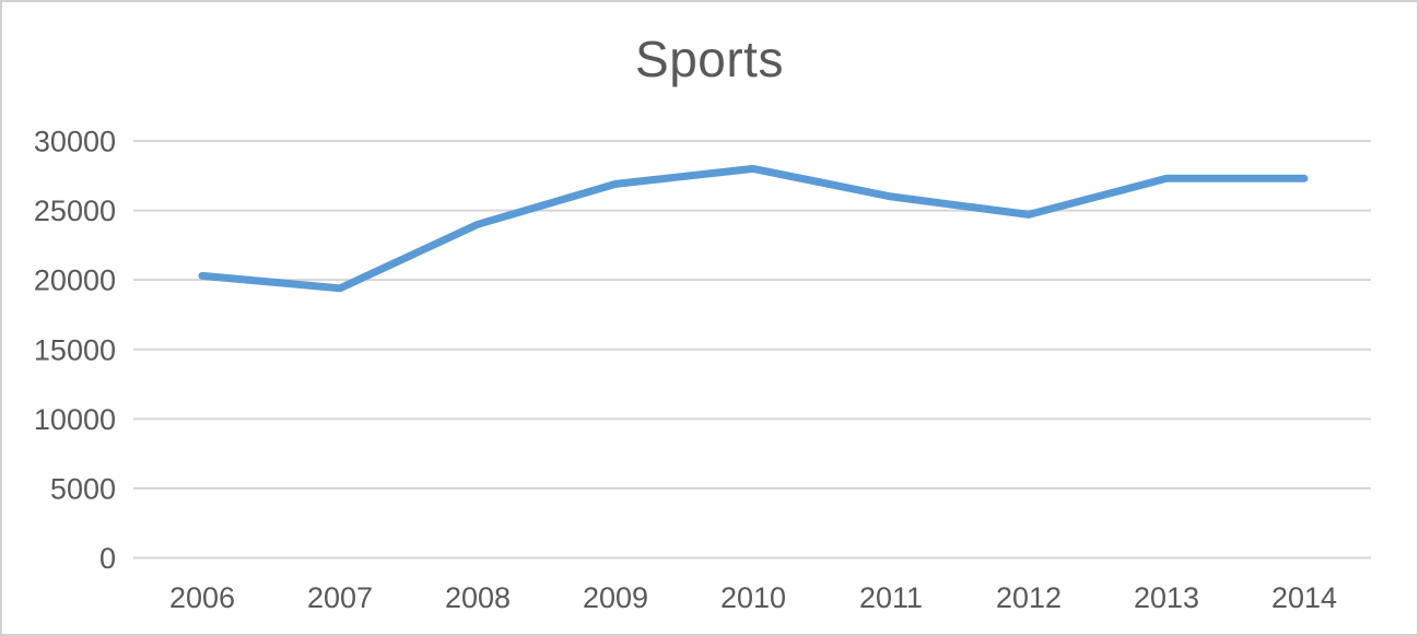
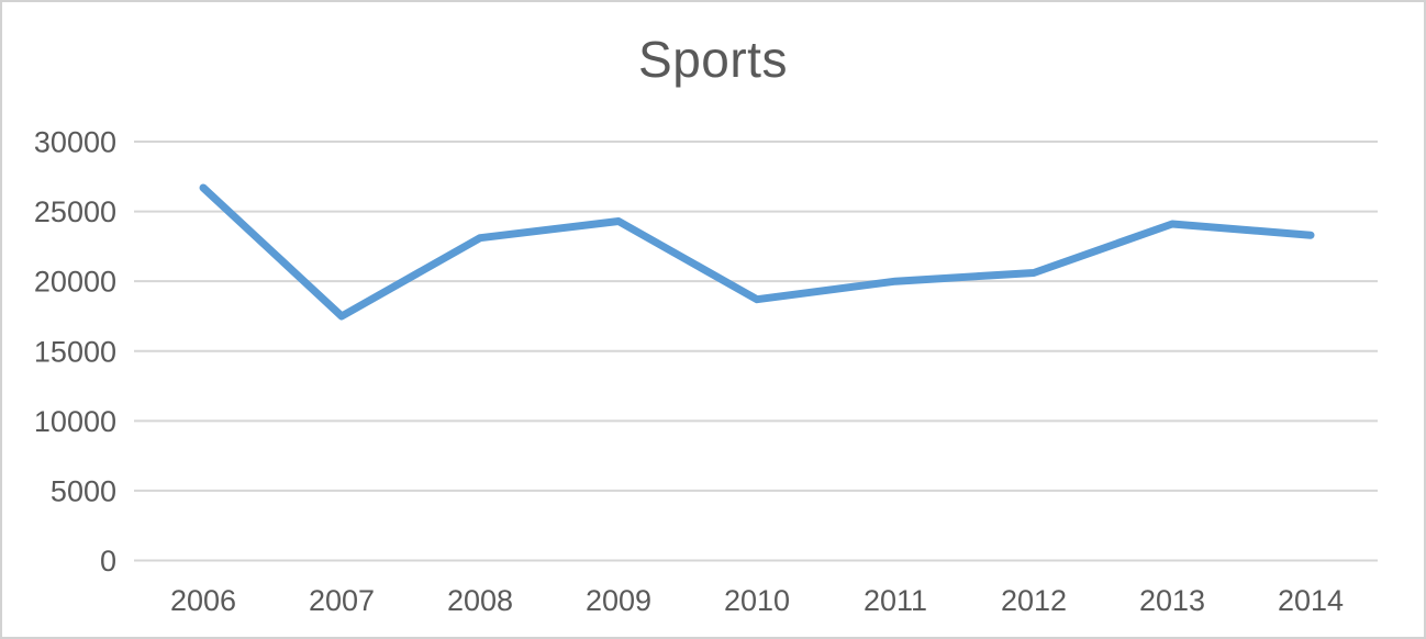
2006: 20300 -> 26700
2007: 19400 -> 17500
2008: 24000 -> 23100
2009: 26900 -> 24300
2010: 28000 -> 18700
2011: 26000 -> 20000
2012: 24700 -> 20600
2013: 27300 -> 24100
2014: 27300 -> 23300
